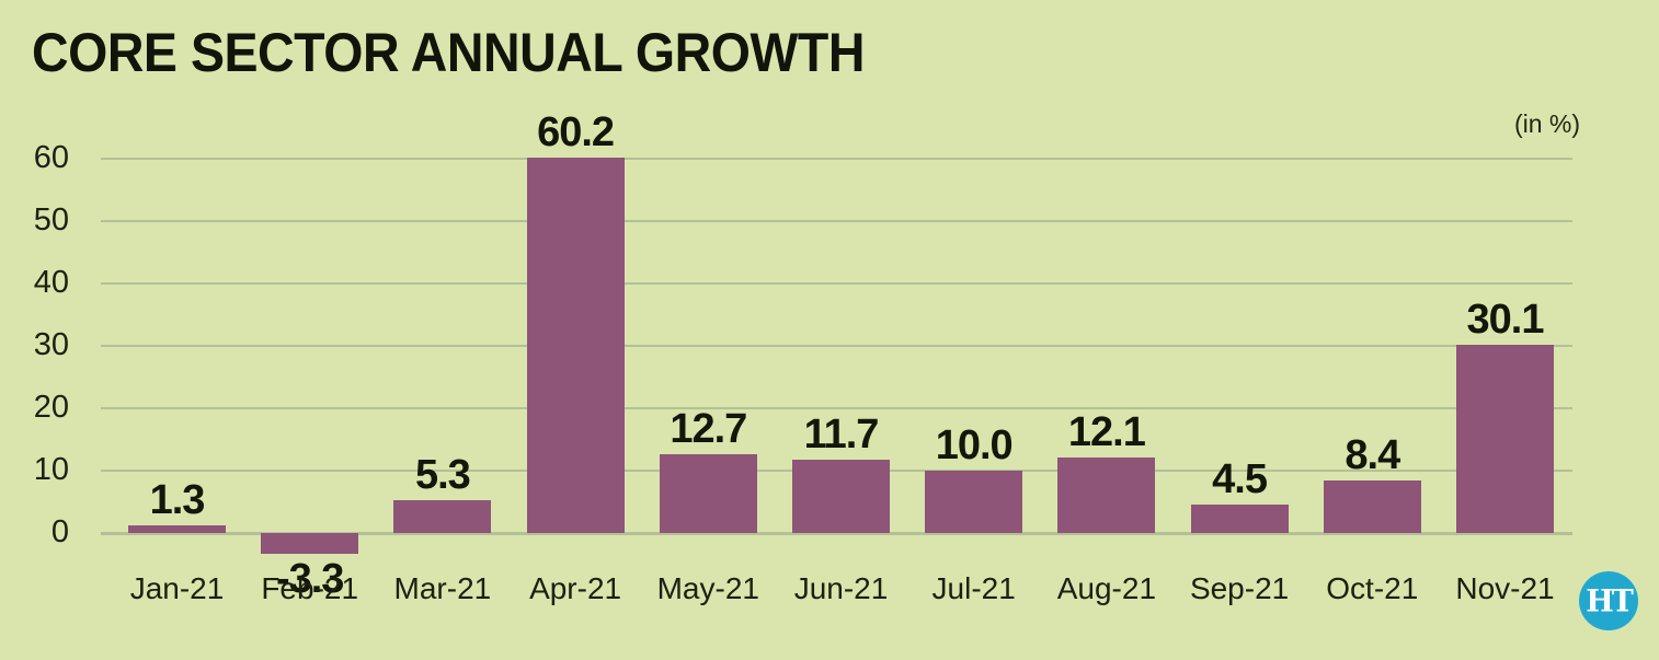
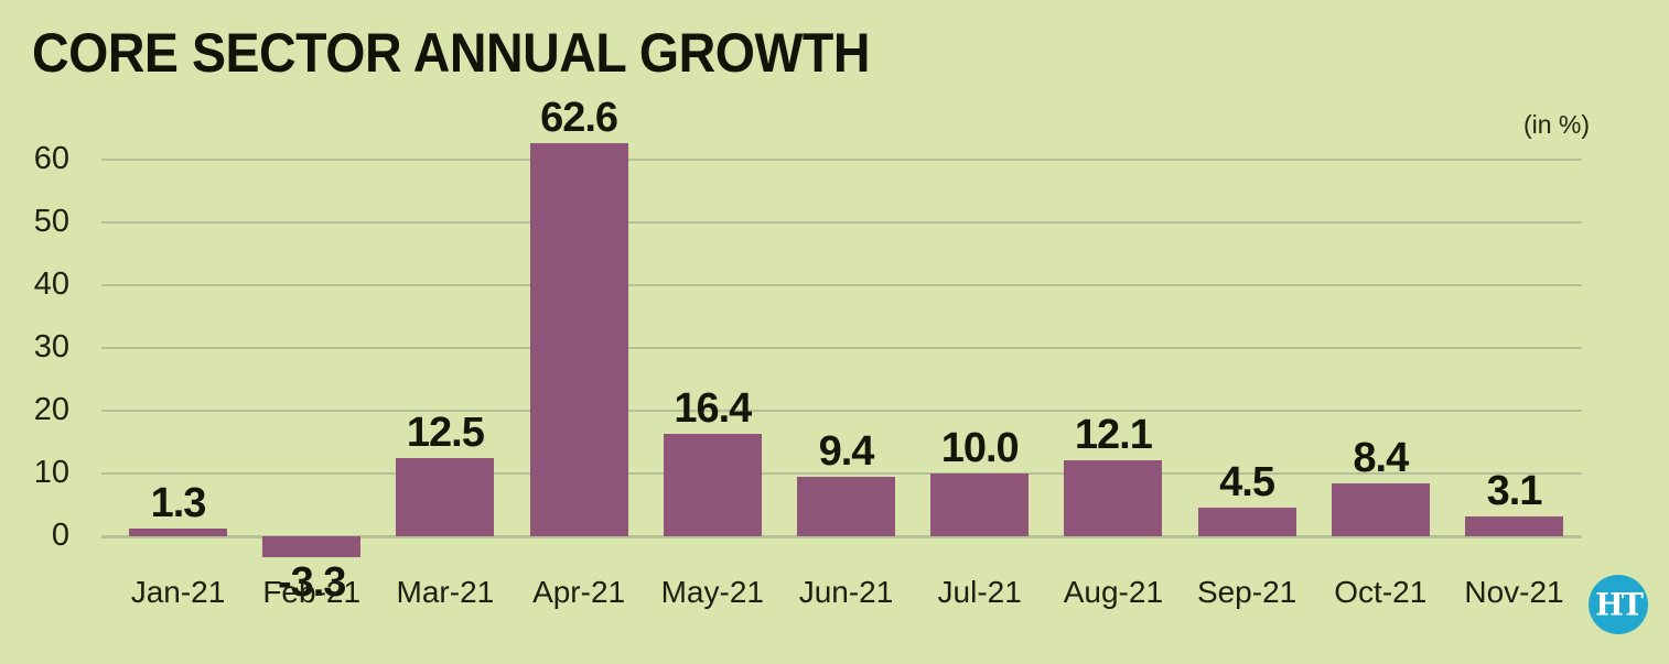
Mar-21: 5.3 -> 12.5
Apr-21: 60.2 -> 62.6
May-21: 12.7 -> 16.4
Jun-21: 11.7 -> 9.4
Nov-21: 30.1 -> 3.1
